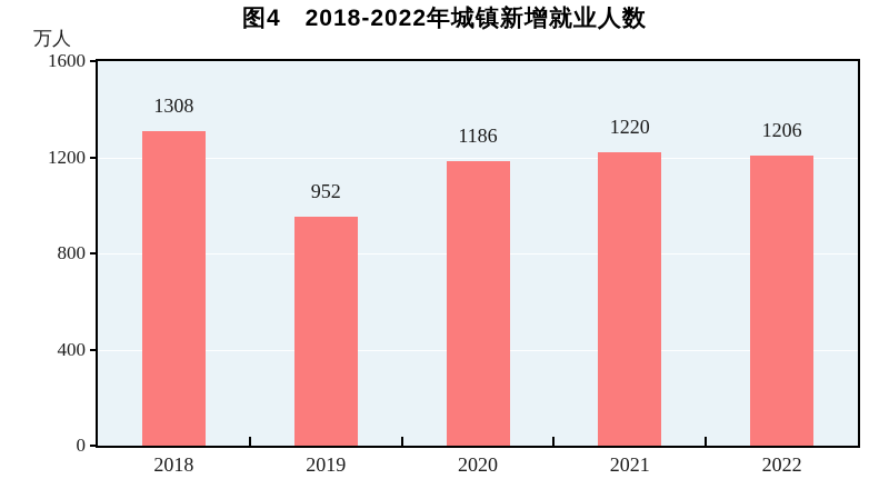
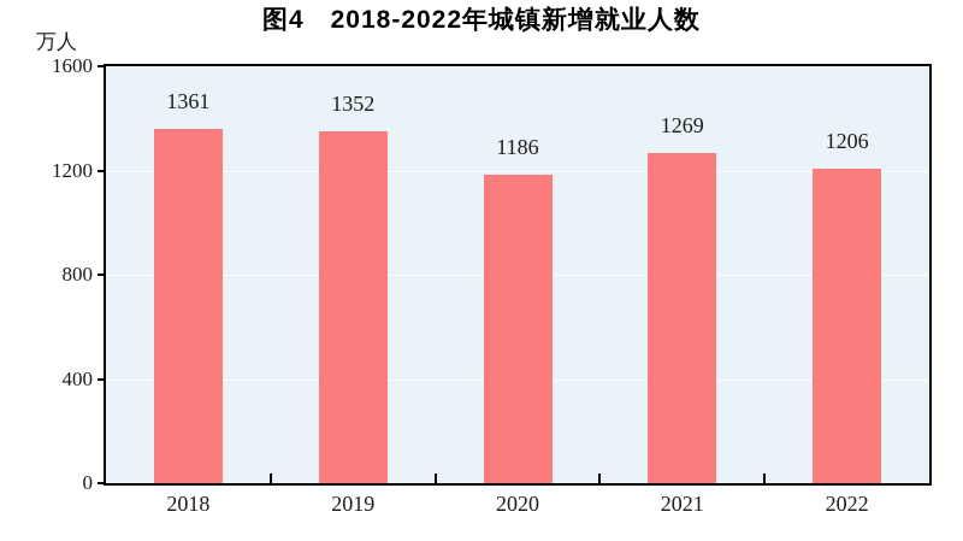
2018: 1308 -> 1361
2019: 952 -> 1352
2021: 1220 -> 1269
